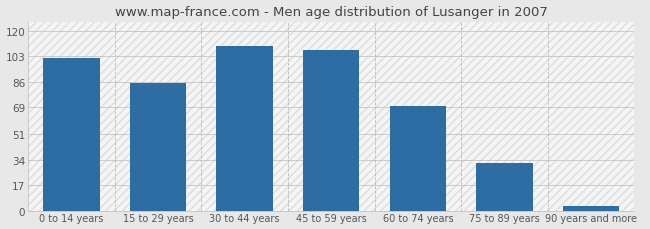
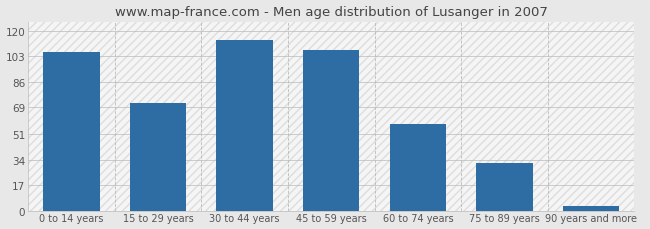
0 to 14 years: 102 -> 106
15 to 29 years: 85 -> 72
30 to 44 years: 110 -> 114
60 to 74 years: 70 -> 58
